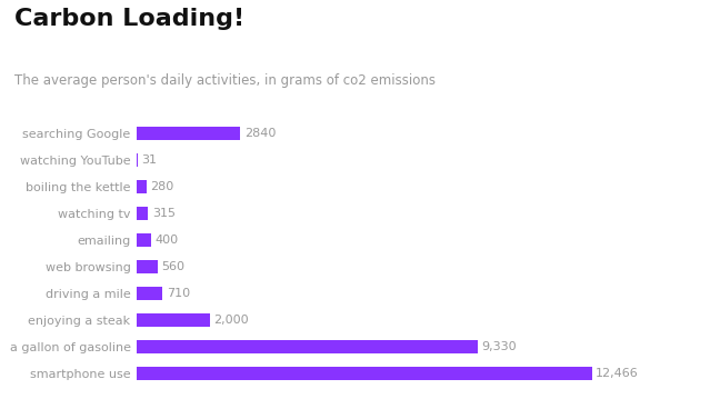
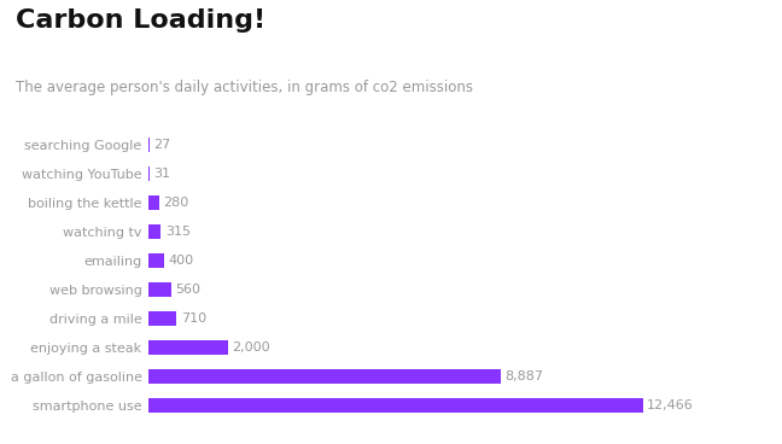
searching Google: 2840 -> 27
a gallon of gasoline: 9,330 -> 8,887
